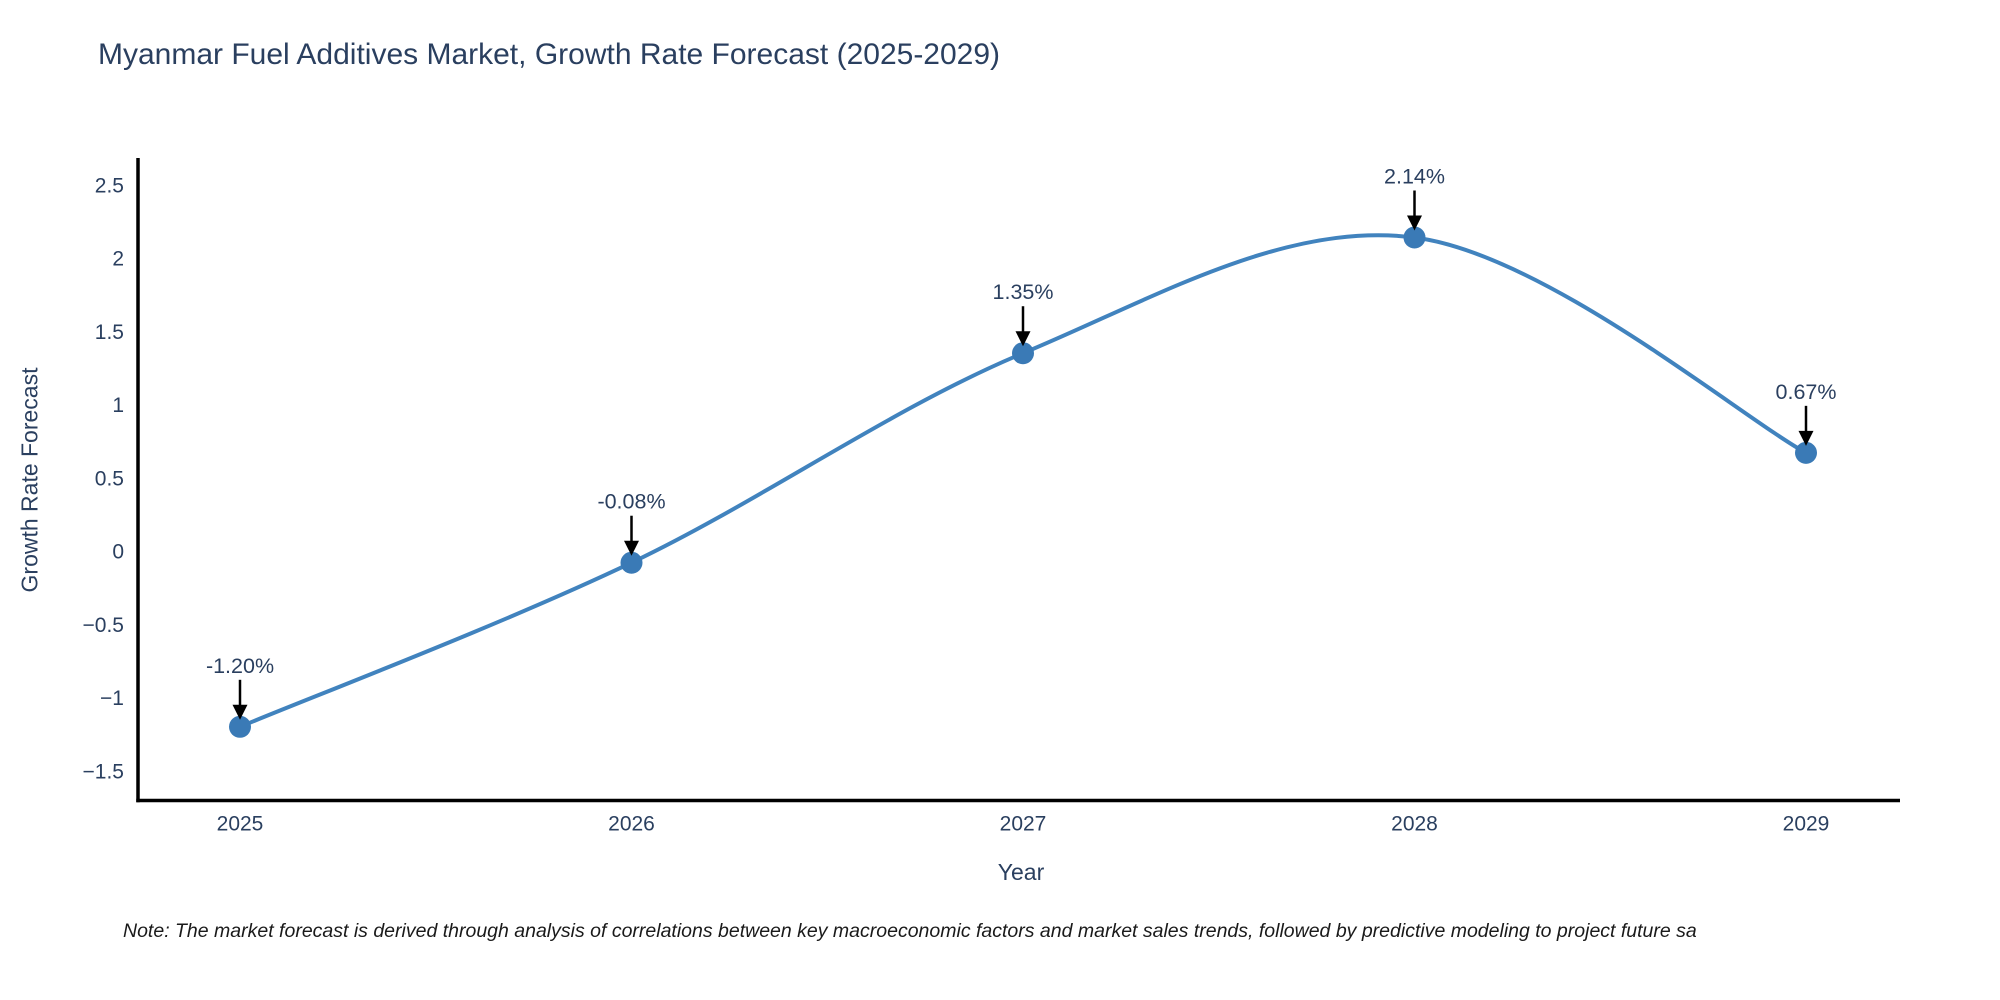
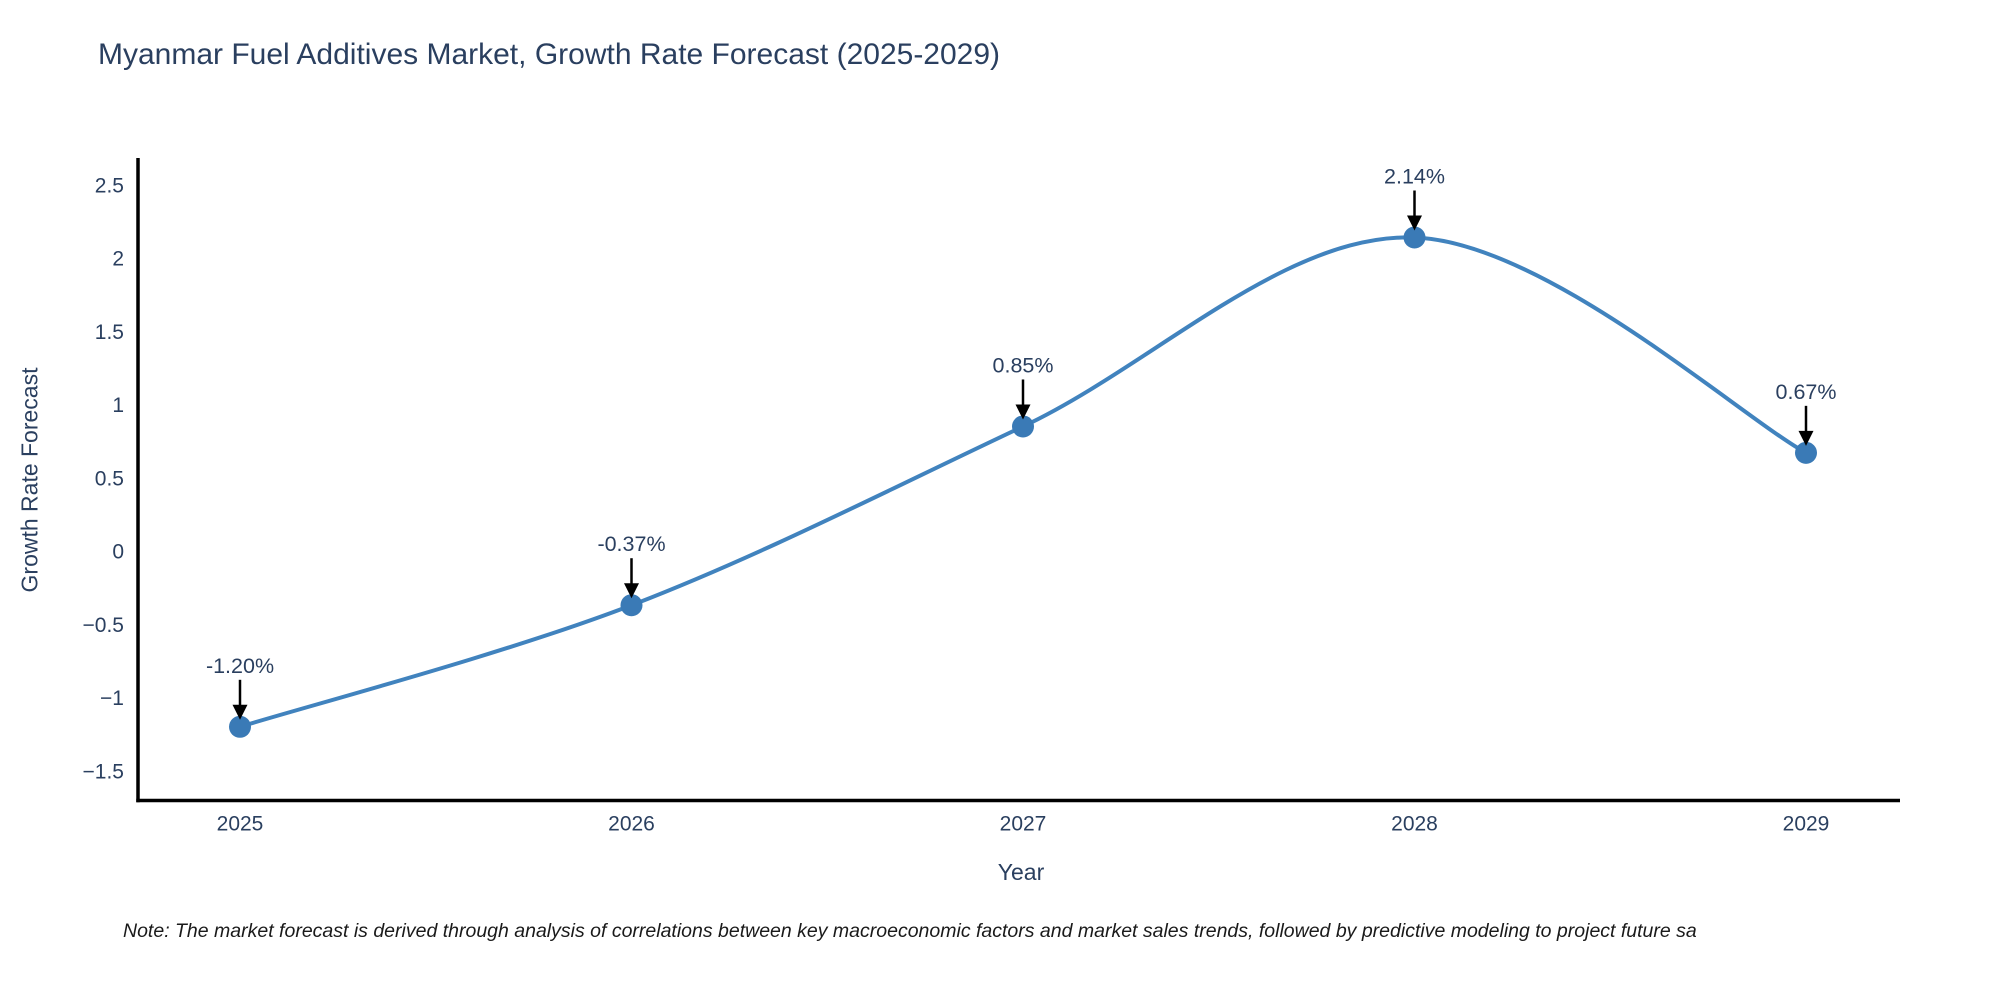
2026: -0.08% -> -0.37%
2027: 1.35% -> 0.85%
